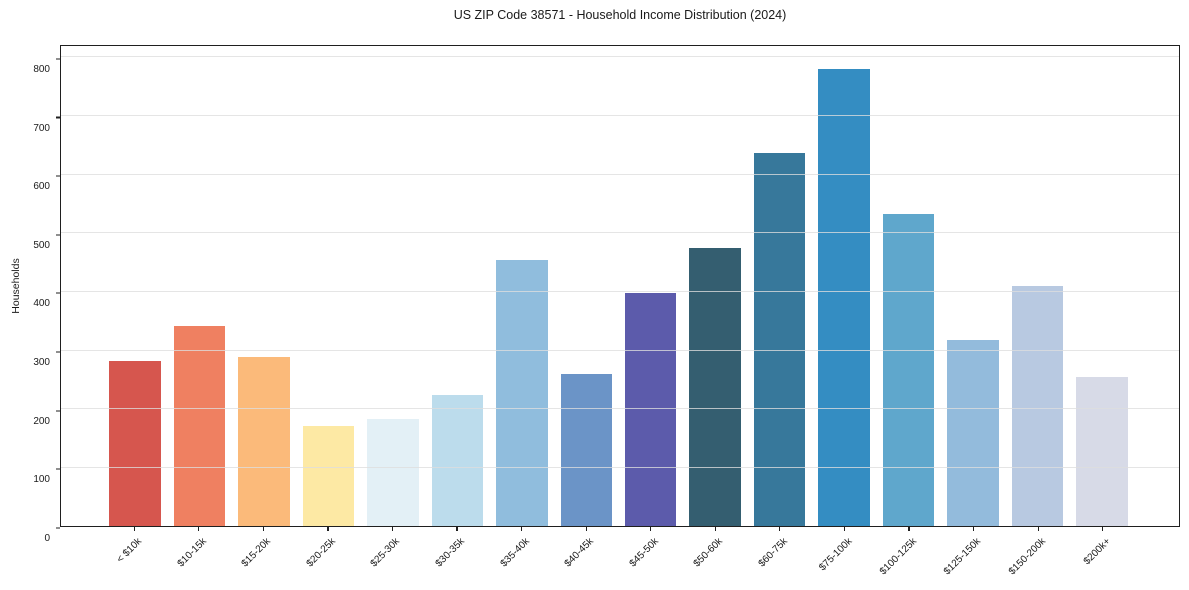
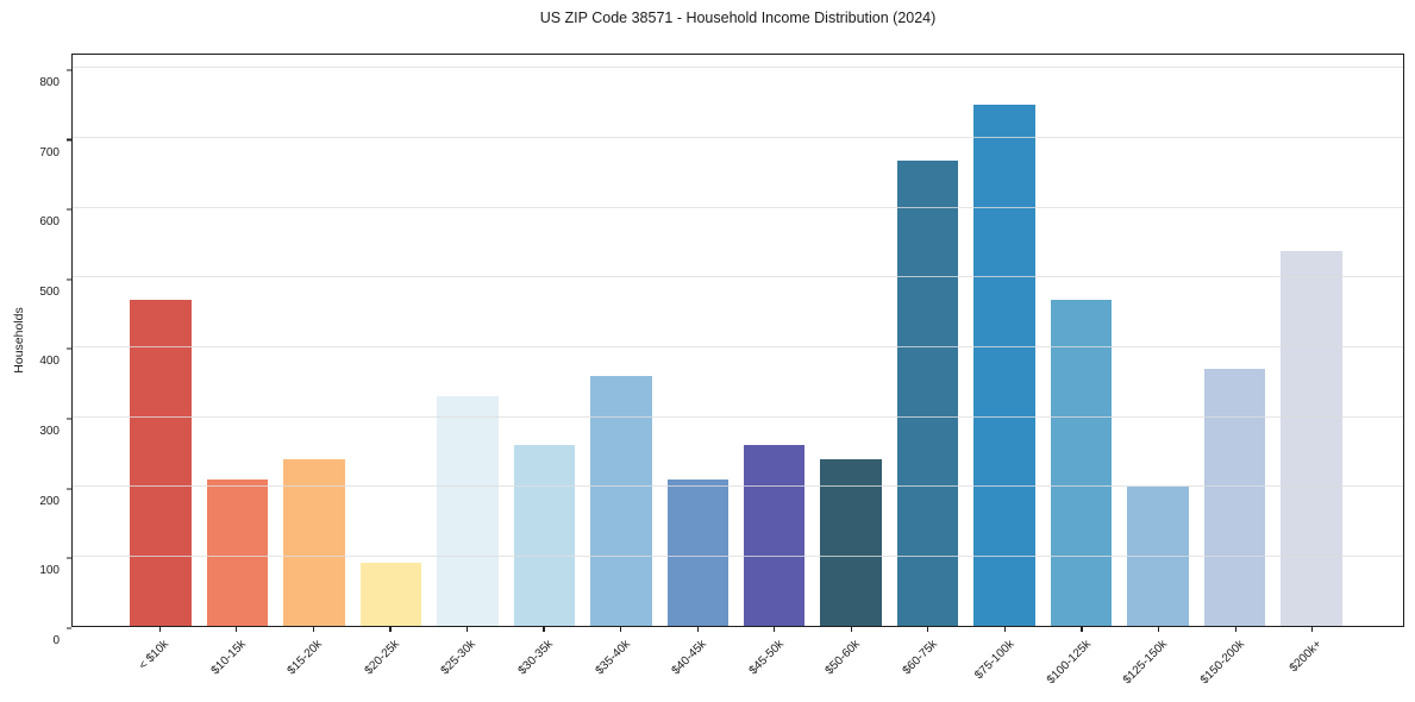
< $10k: 280 -> 470
$10-15k: 340 -> 210
$15-20k: 290 -> 240
$20-25k: 170 -> 90
$25-30k: 180 -> 330
$30-35k: 220 -> 260
$35-40k: 460 -> 360
$40-45k: 260 -> 210
$45-50k: 400 -> 260
$50-60k: 480 -> 240
$60-75k: 640 -> 670
$75-100k: 780 -> 750
$100-125k: 540 -> 470
$125-150k: 320 -> 200
$150-200k: 410 -> 370
$200k+: 260 -> 540
